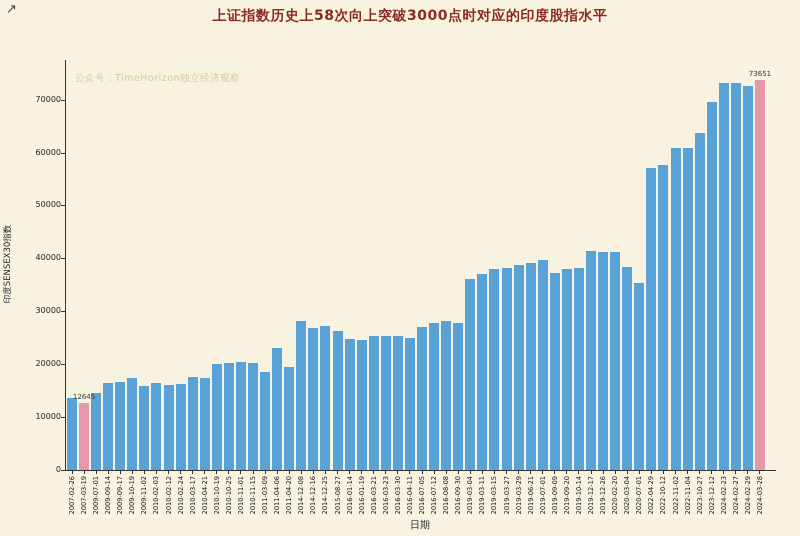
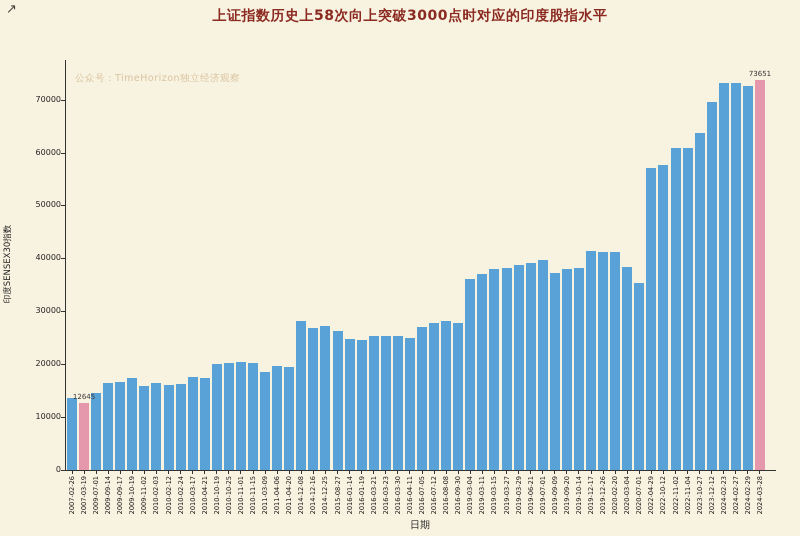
2011-04-06: 23000 -> 20000
